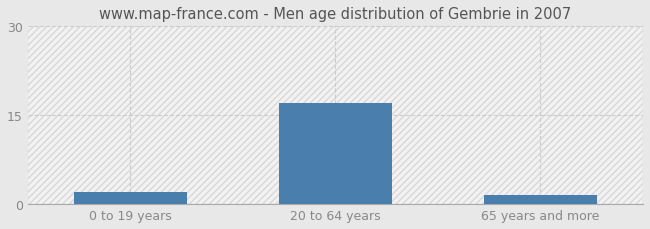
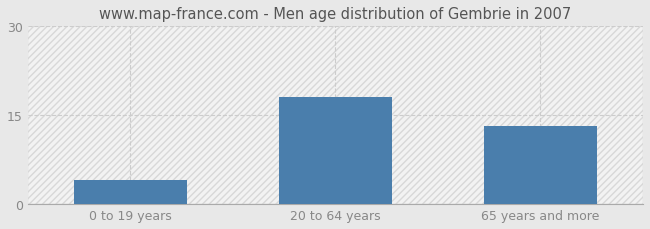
0 to 19 years: 2.0 -> 4.0
20 to 64 years: 17.0 -> 18.0
65 years and more: 1.5 -> 13.2
